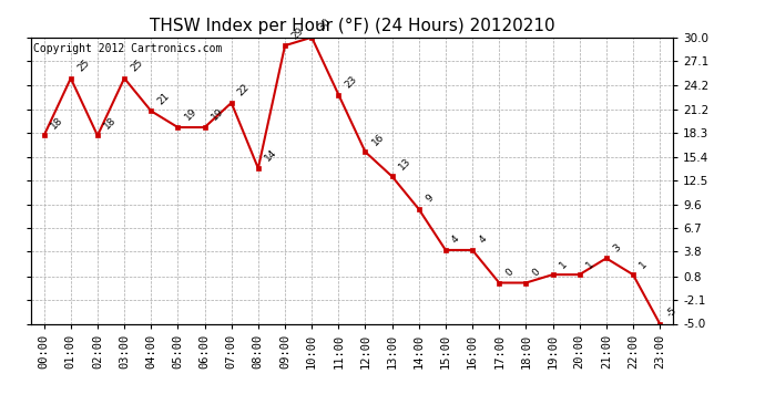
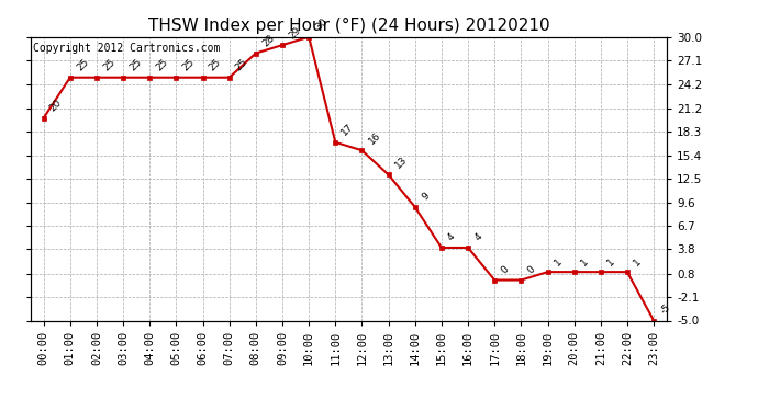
00:00: 18 -> 20
02:00: 18 -> 25
04:00: 21 -> 25
05:00: 19 -> 25
06:00: 19 -> 25
07:00: 22 -> 25
08:00: 14 -> 28
11:00: 23 -> 17
21:00: 3 -> 1
